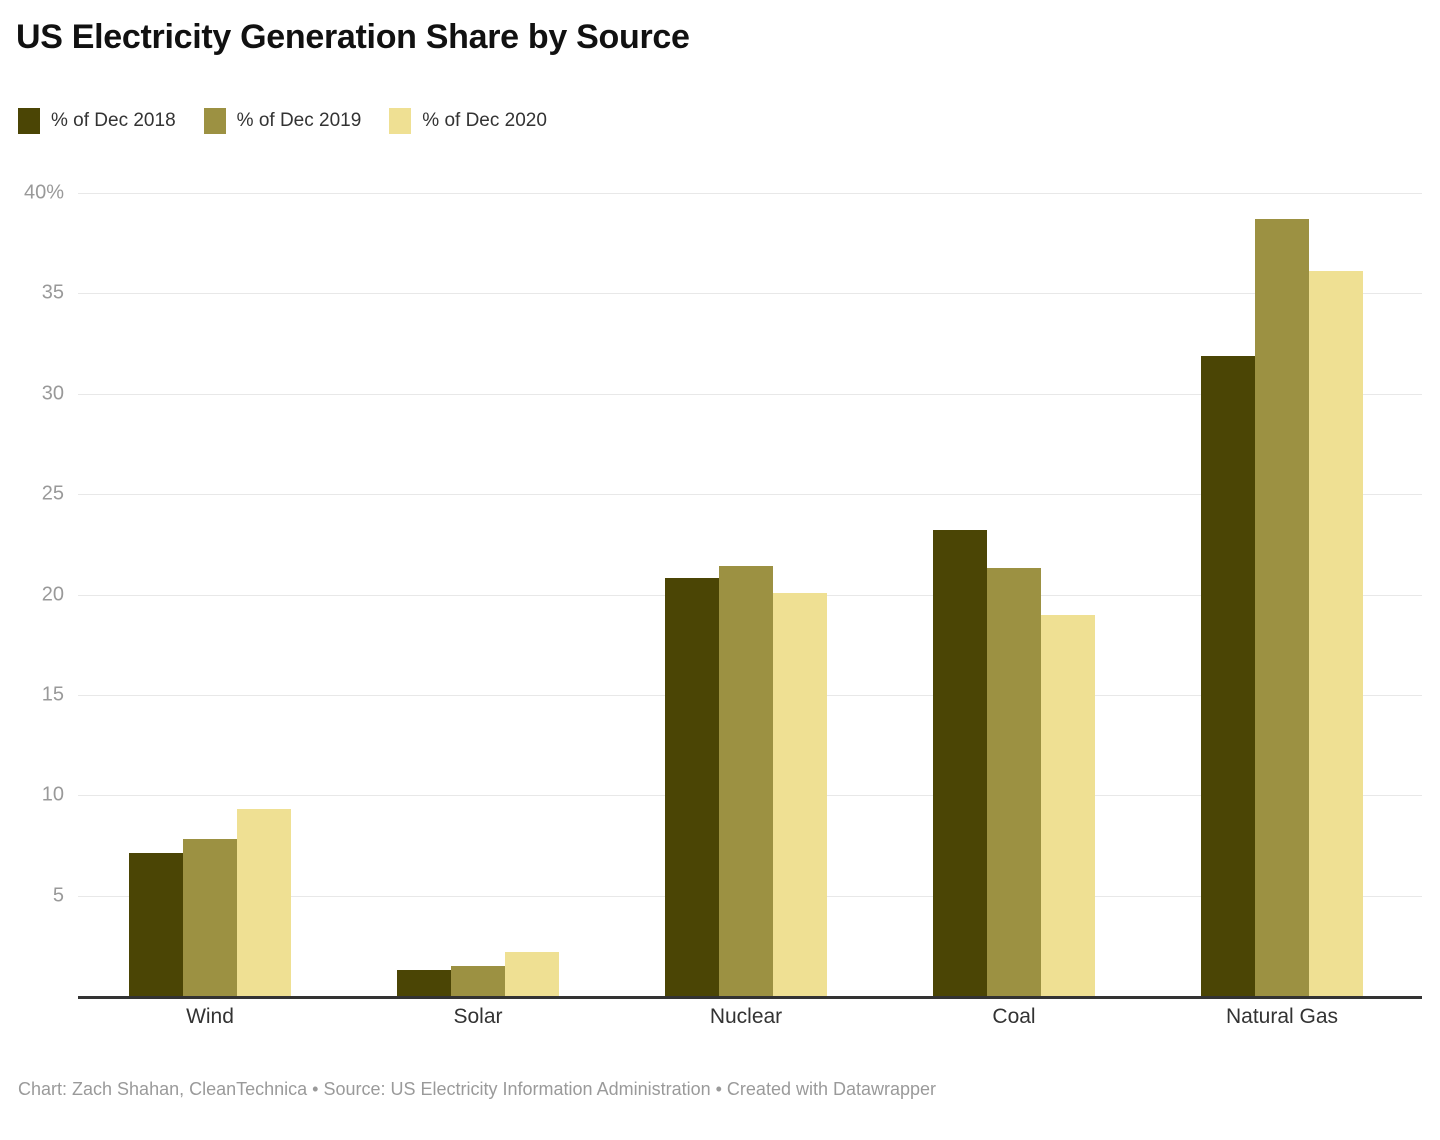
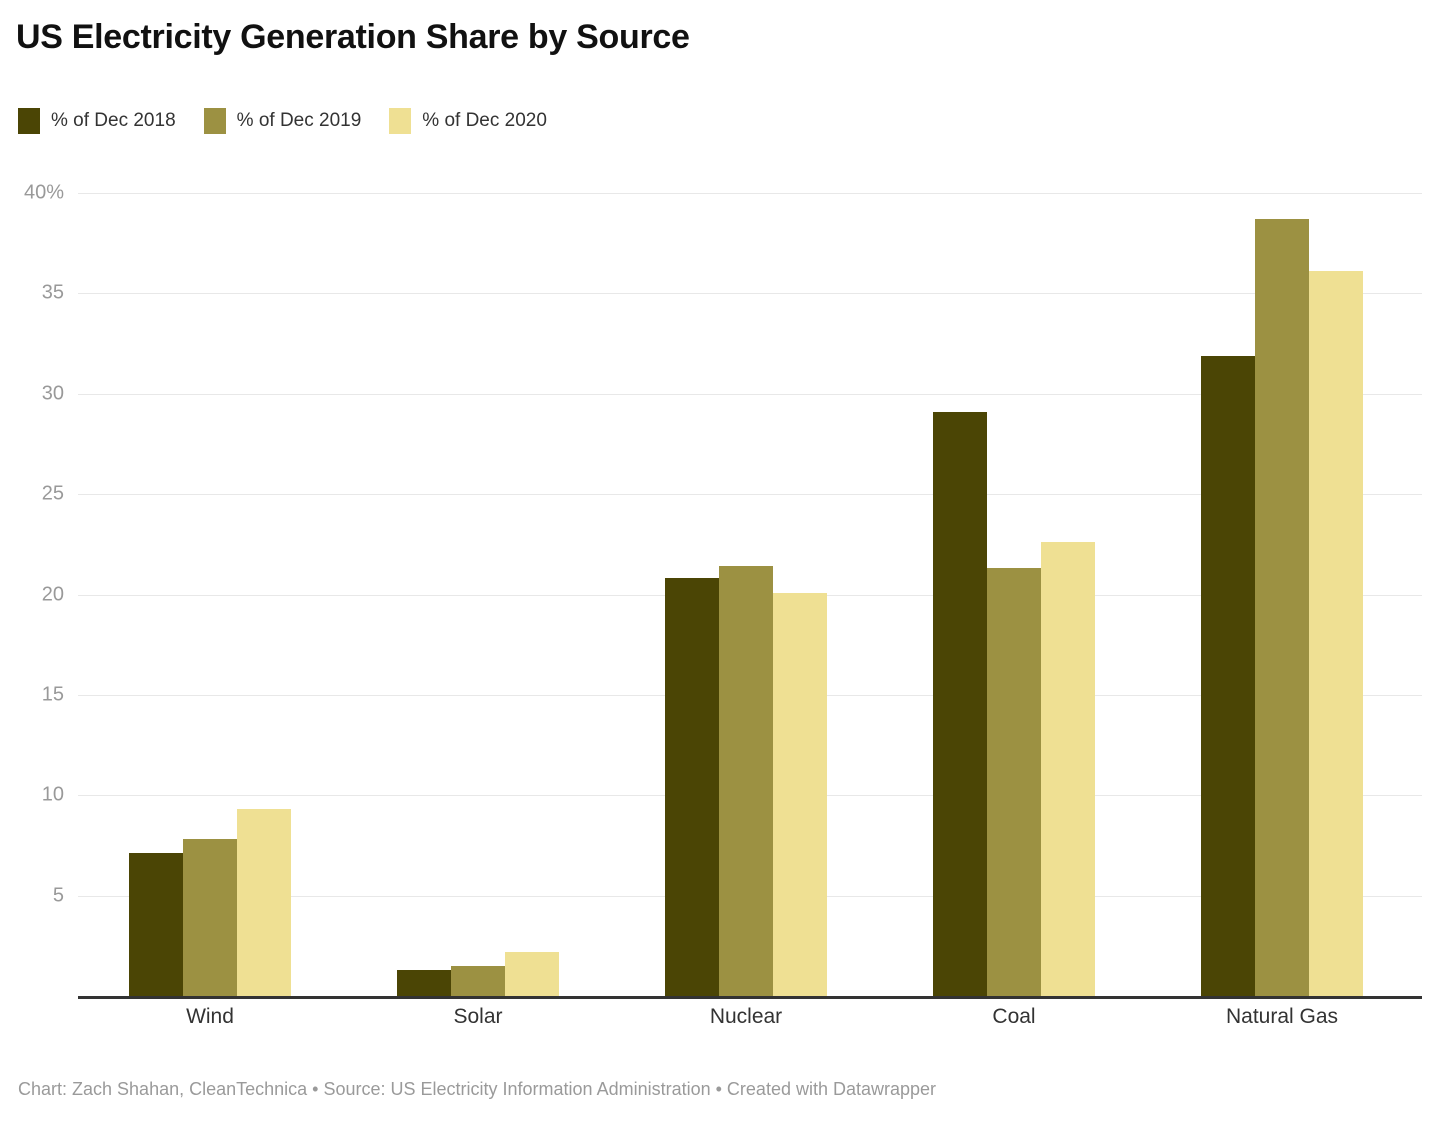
% of Dec 2018/Coal: 23.2% -> 29.1%
% of Dec 2020/Coal: 19.0% -> 22.6%
